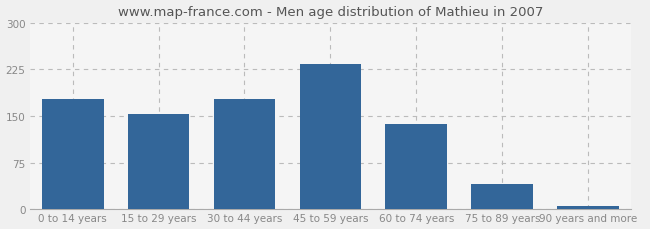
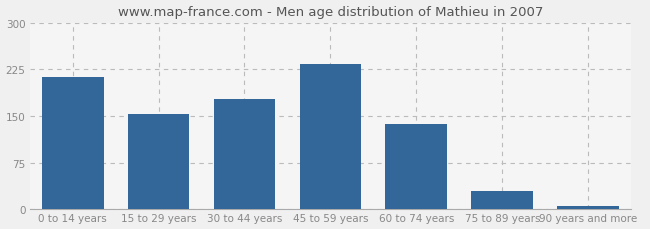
0 to 14 years: 178 -> 213
75 to 89 years: 40 -> 30
